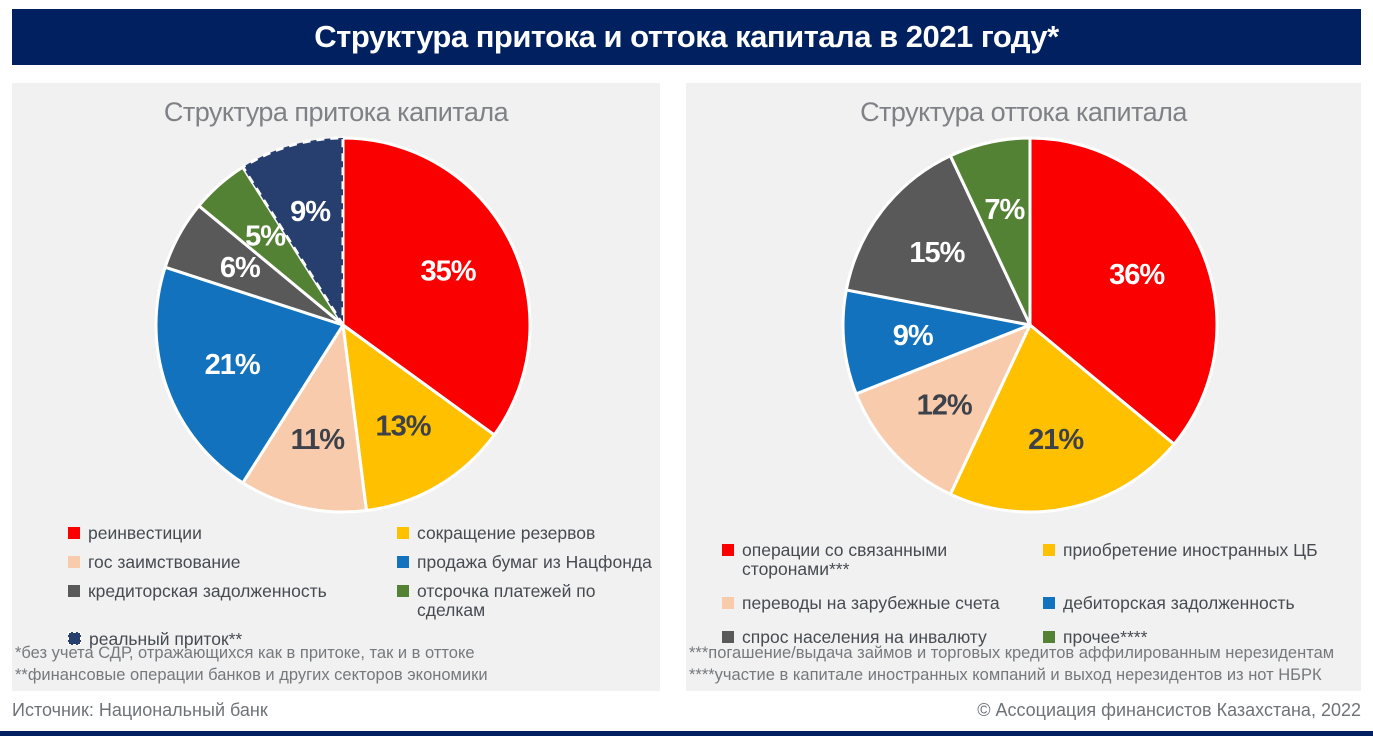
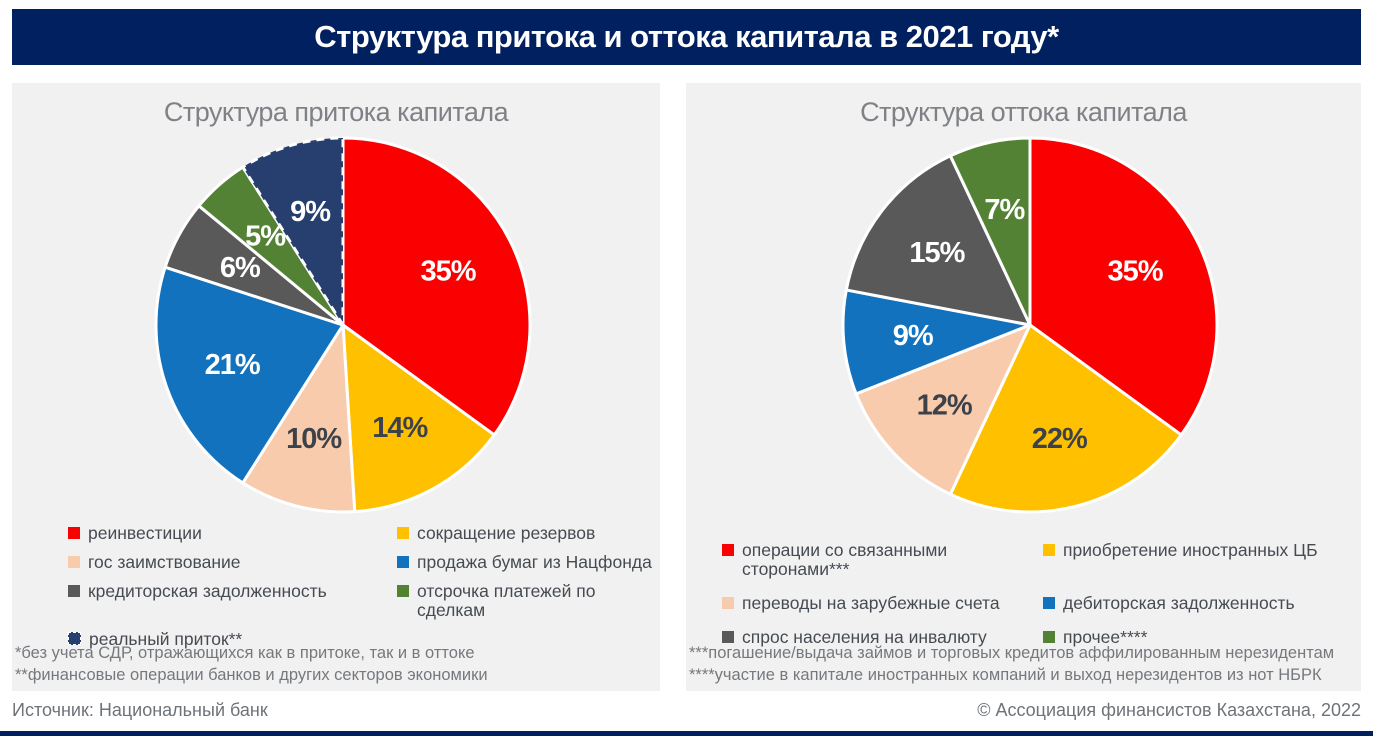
Структура притока капитала/сокращение резервов: 13% -> 14%
Структура притока капитала/гос заимствование: 11% -> 10%
Структура оттока капитала/операции со связанными сторонами***: 36% -> 35%
Структура оттока капитала/приобретение иностранных ЦБ: 21% -> 22%
